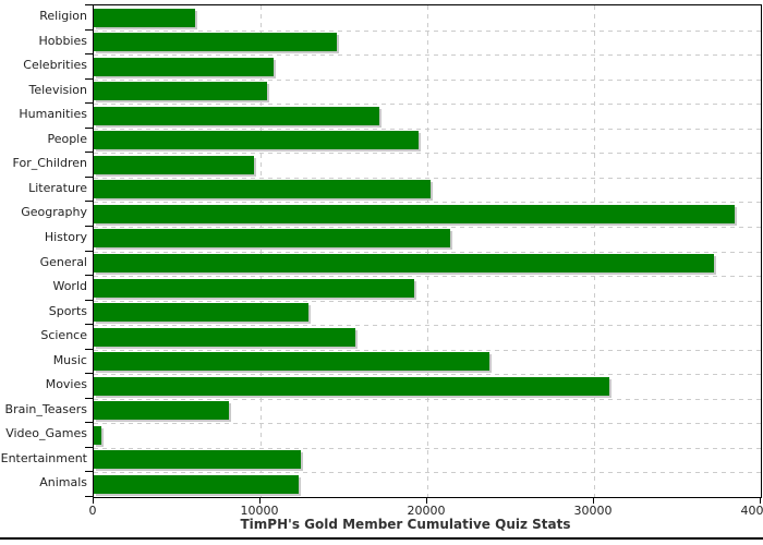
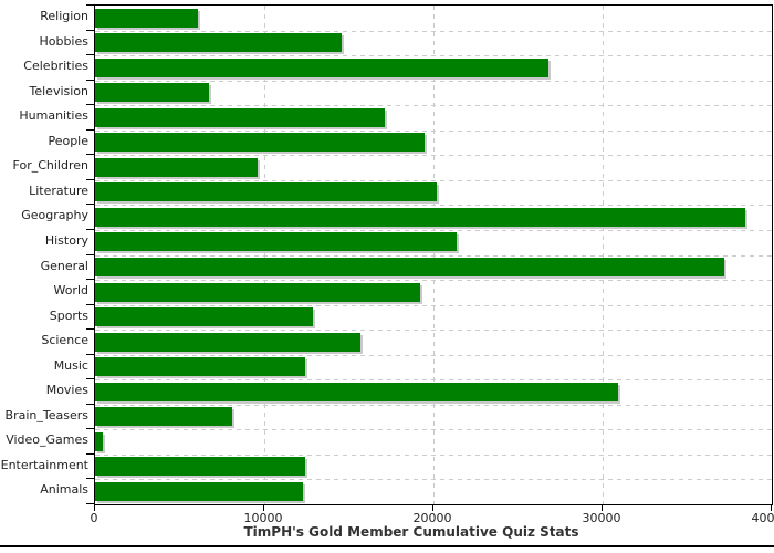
Celebrities: 10800 -> 26800
Television: 10400 -> 6700
Music: 23700 -> 12400
